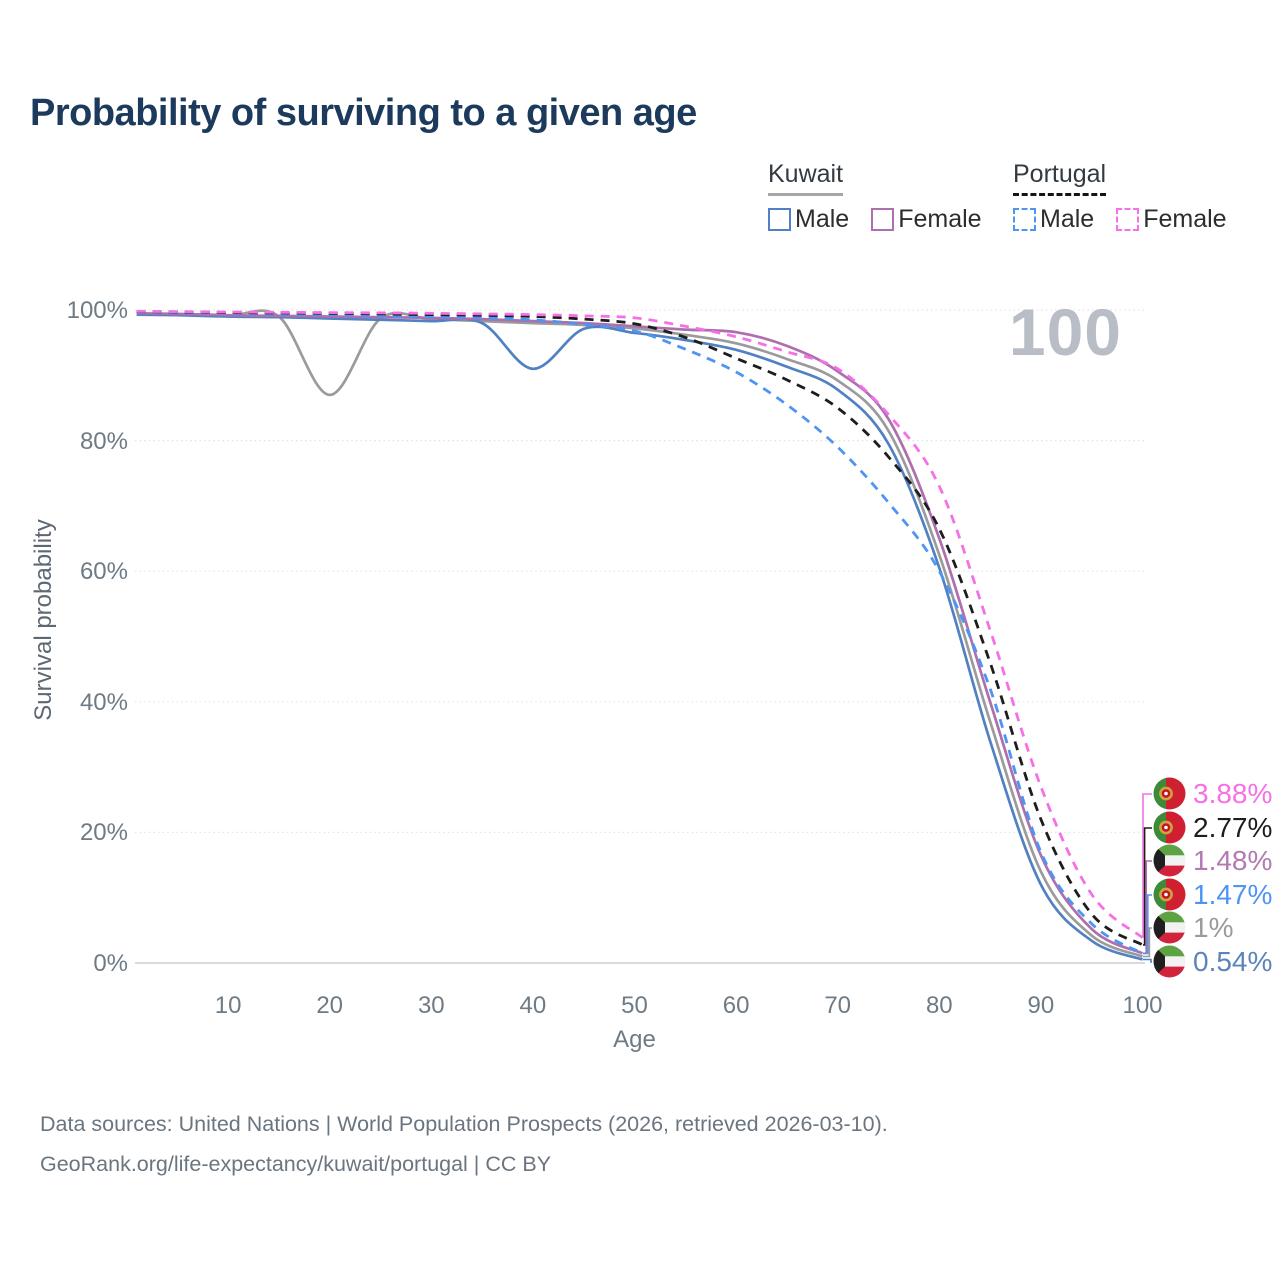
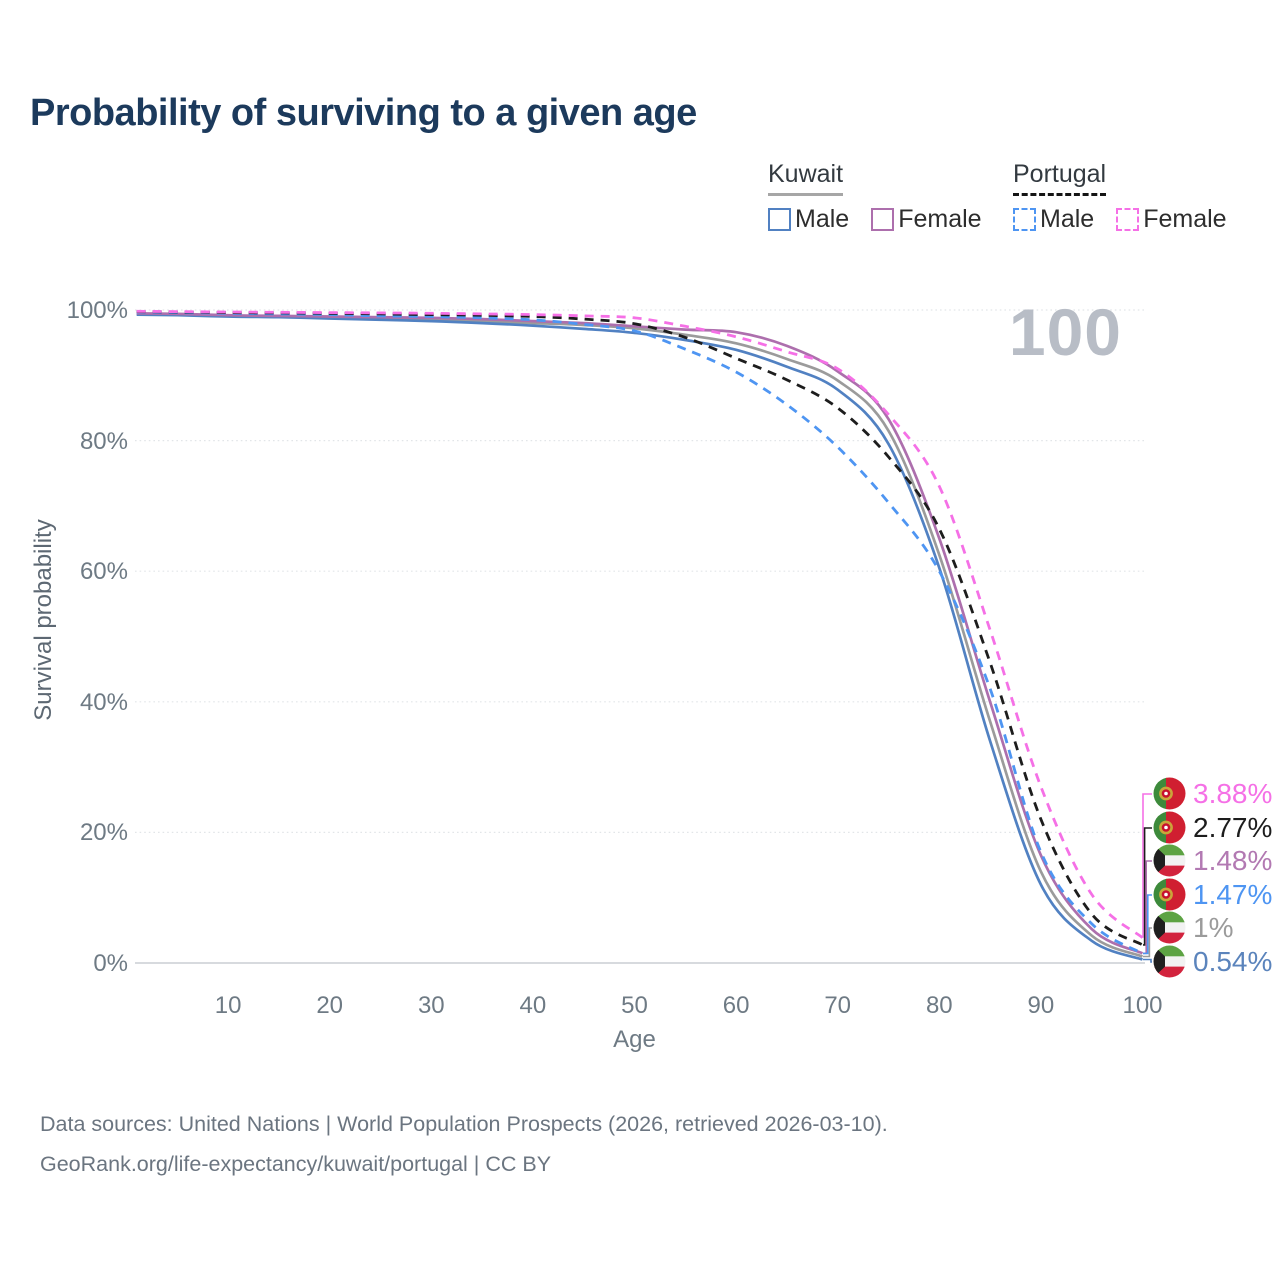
Kuwait/20: 87% -> 99%
Kuwait Male/40: 91% -> 98%
